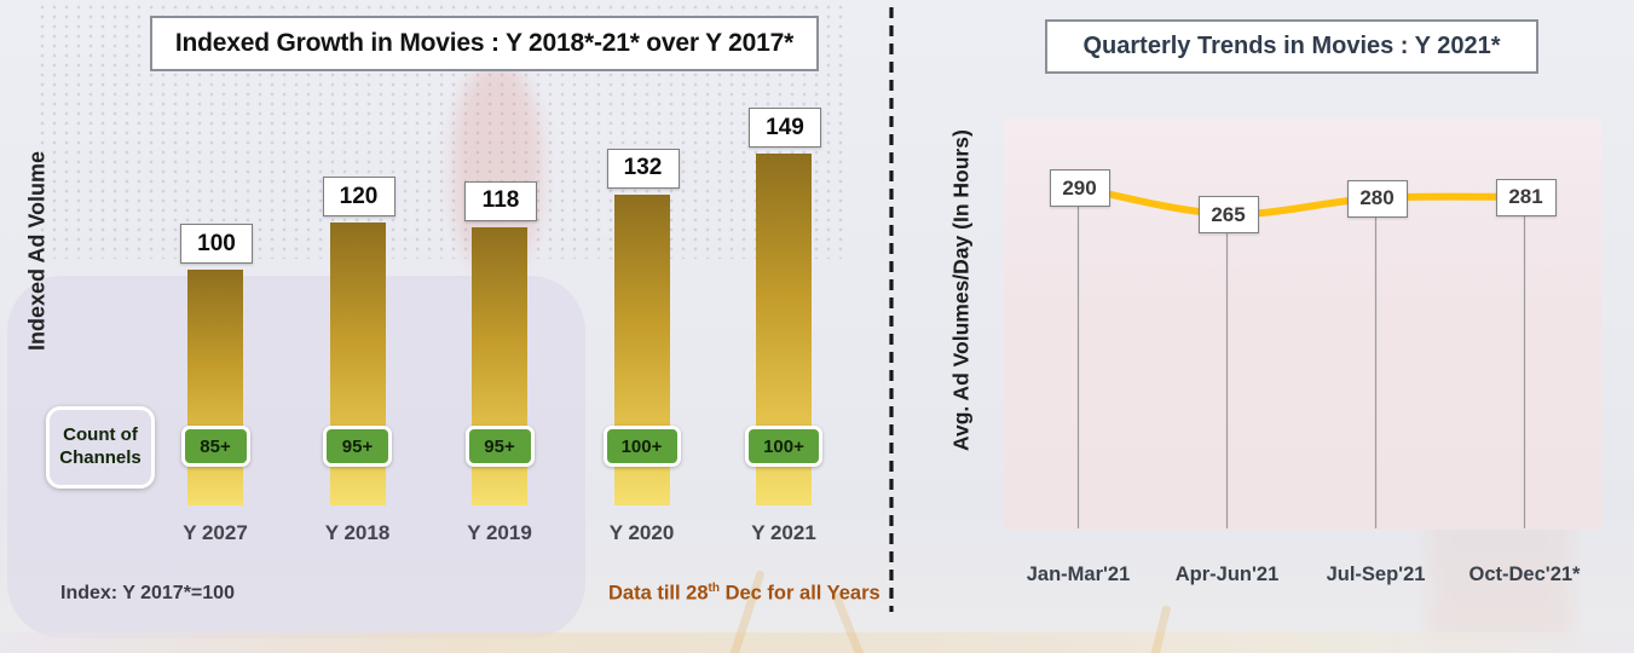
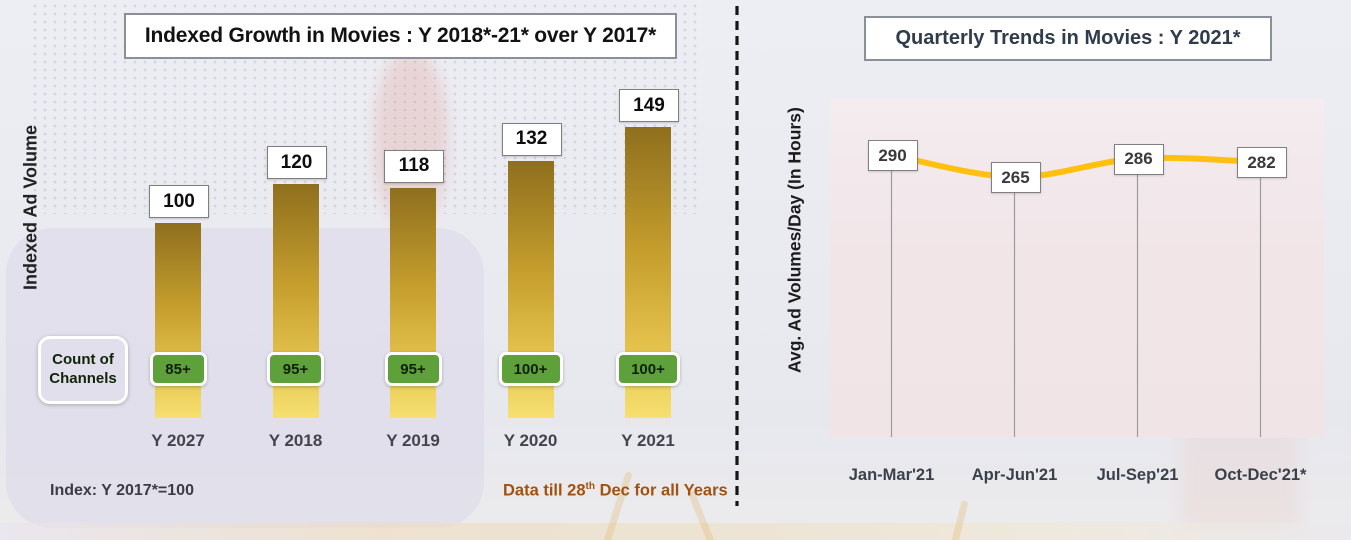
Quarterly Trends in Movies : Y 2021*/Jul-Sep'21: 280 -> 286
Quarterly Trends in Movies : Y 2021*/Oct-Dec'21*: 281 -> 282
